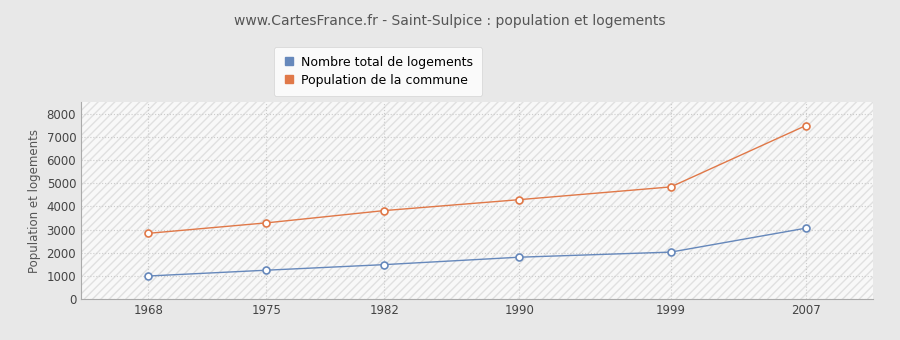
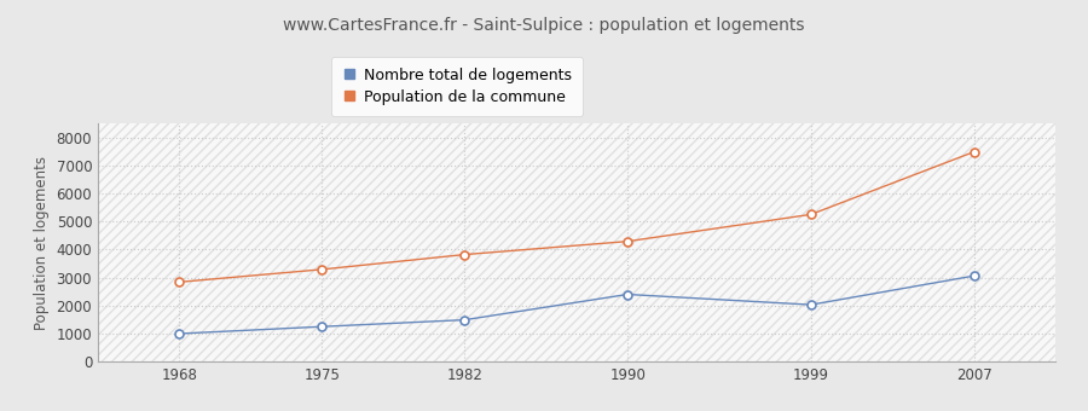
Nombre total de logements/1990: 1810 -> 2400
Population de la commune/1999: 4840 -> 5250
